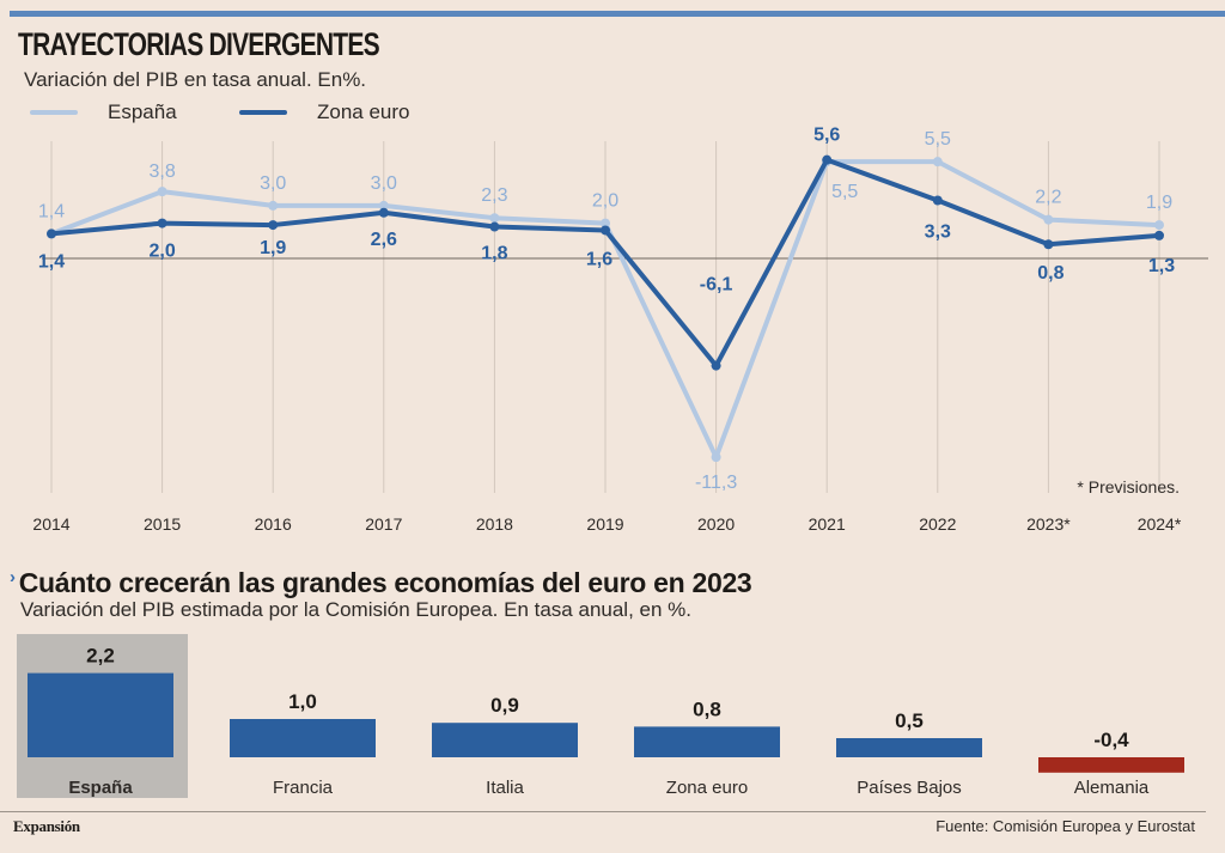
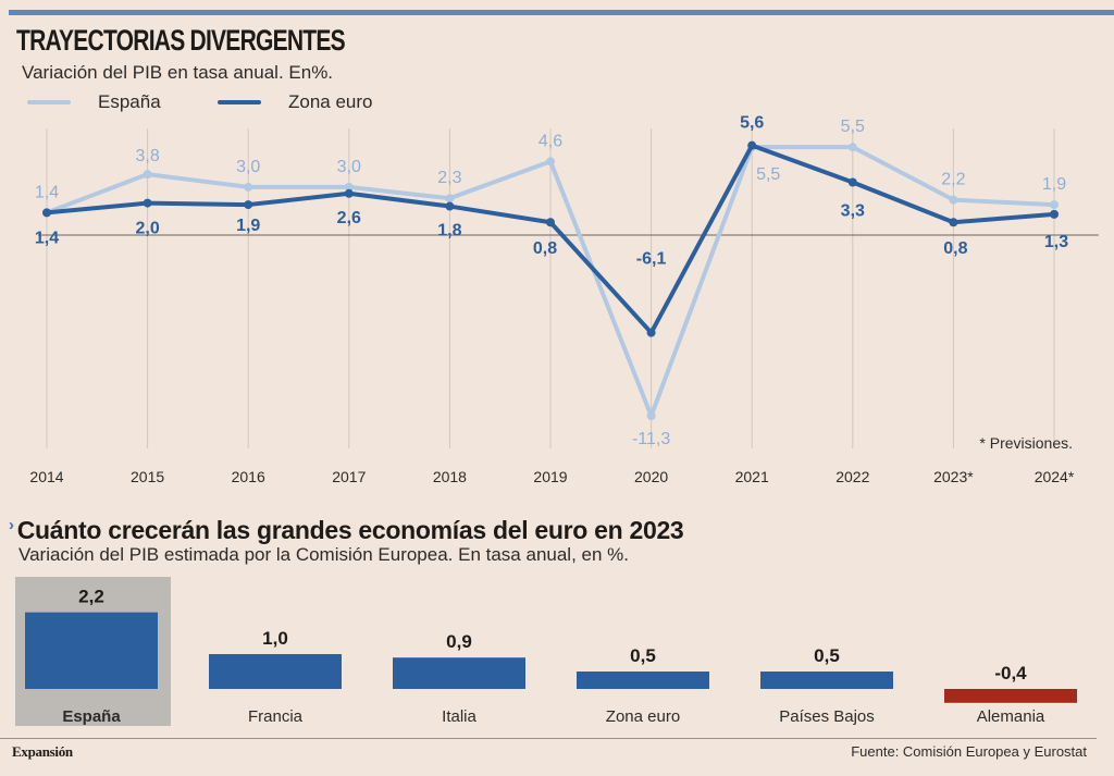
TRAYECTORIAS DIVERGENTES/España/2019: 2,0 -> 4,6
TRAYECTORIAS DIVERGENTES/Zona euro/2019: 1,6 -> 0,8
Cuánto crecerán las grandes economías del euro en 2023/Zona euro: 0,8 -> 0,5
